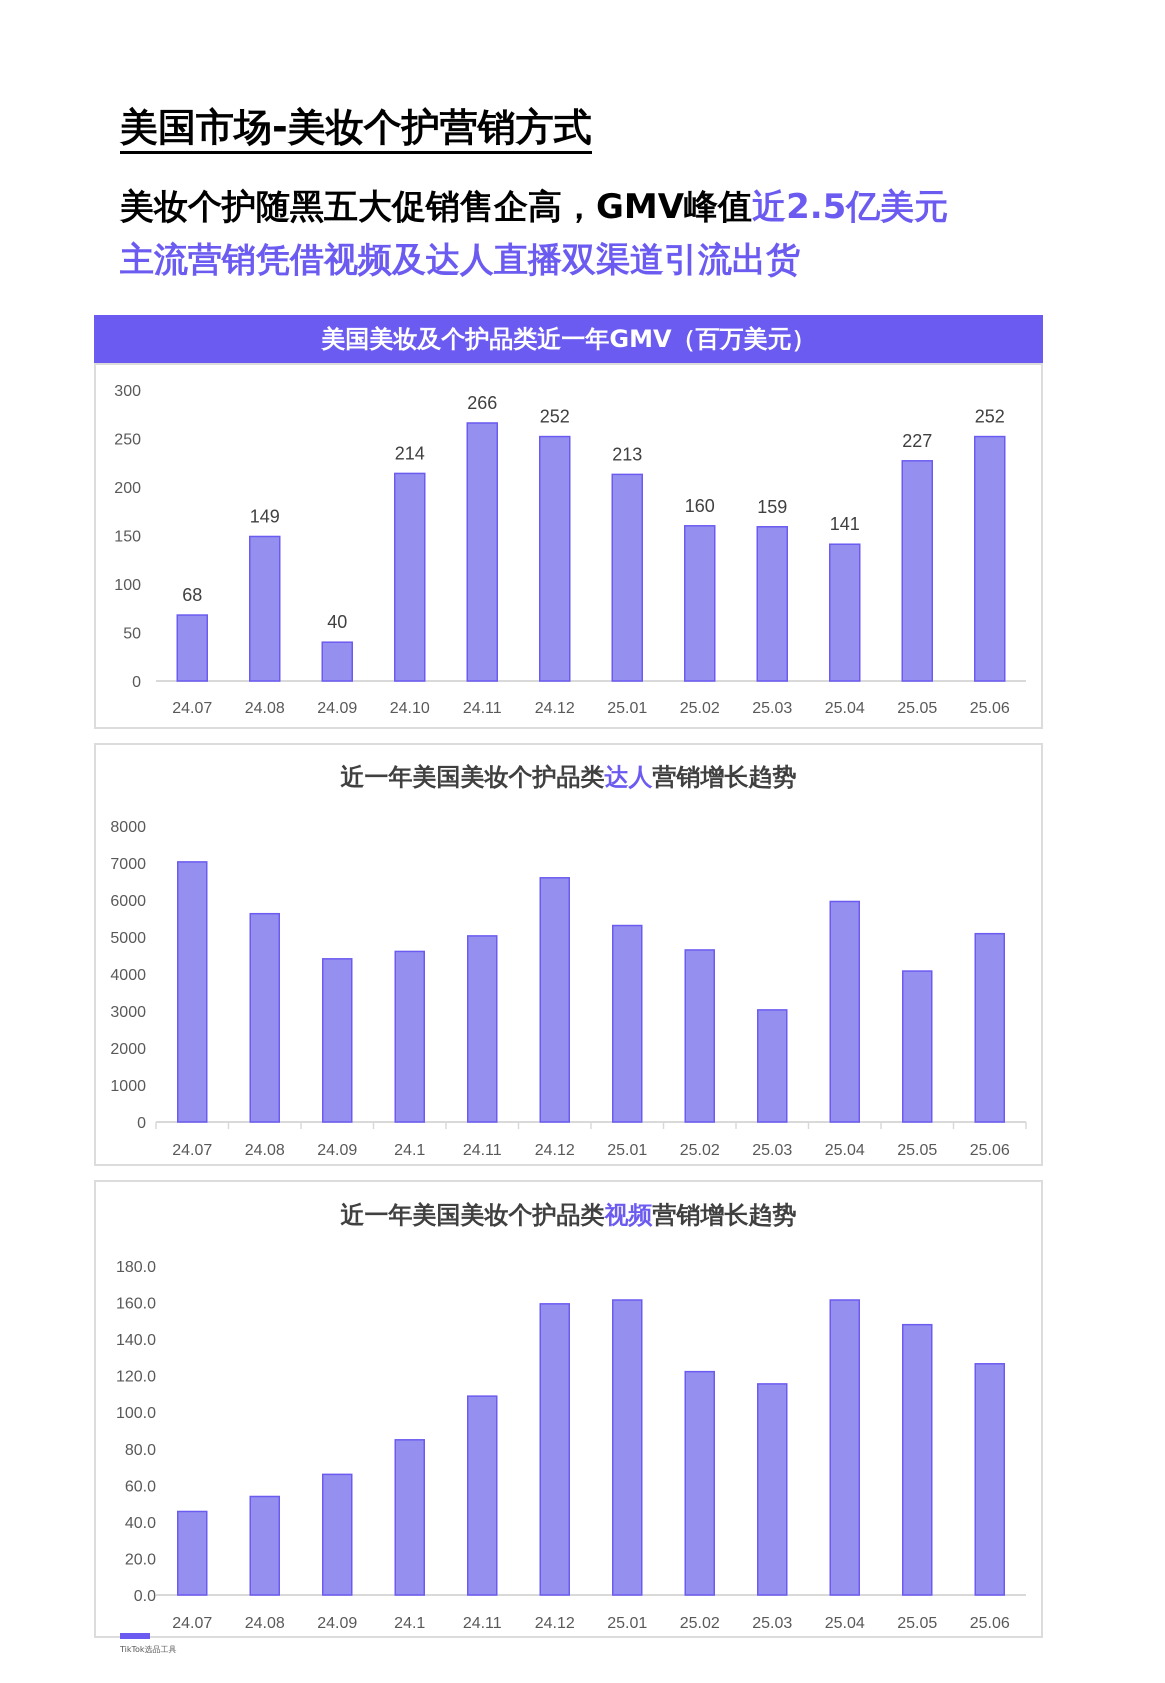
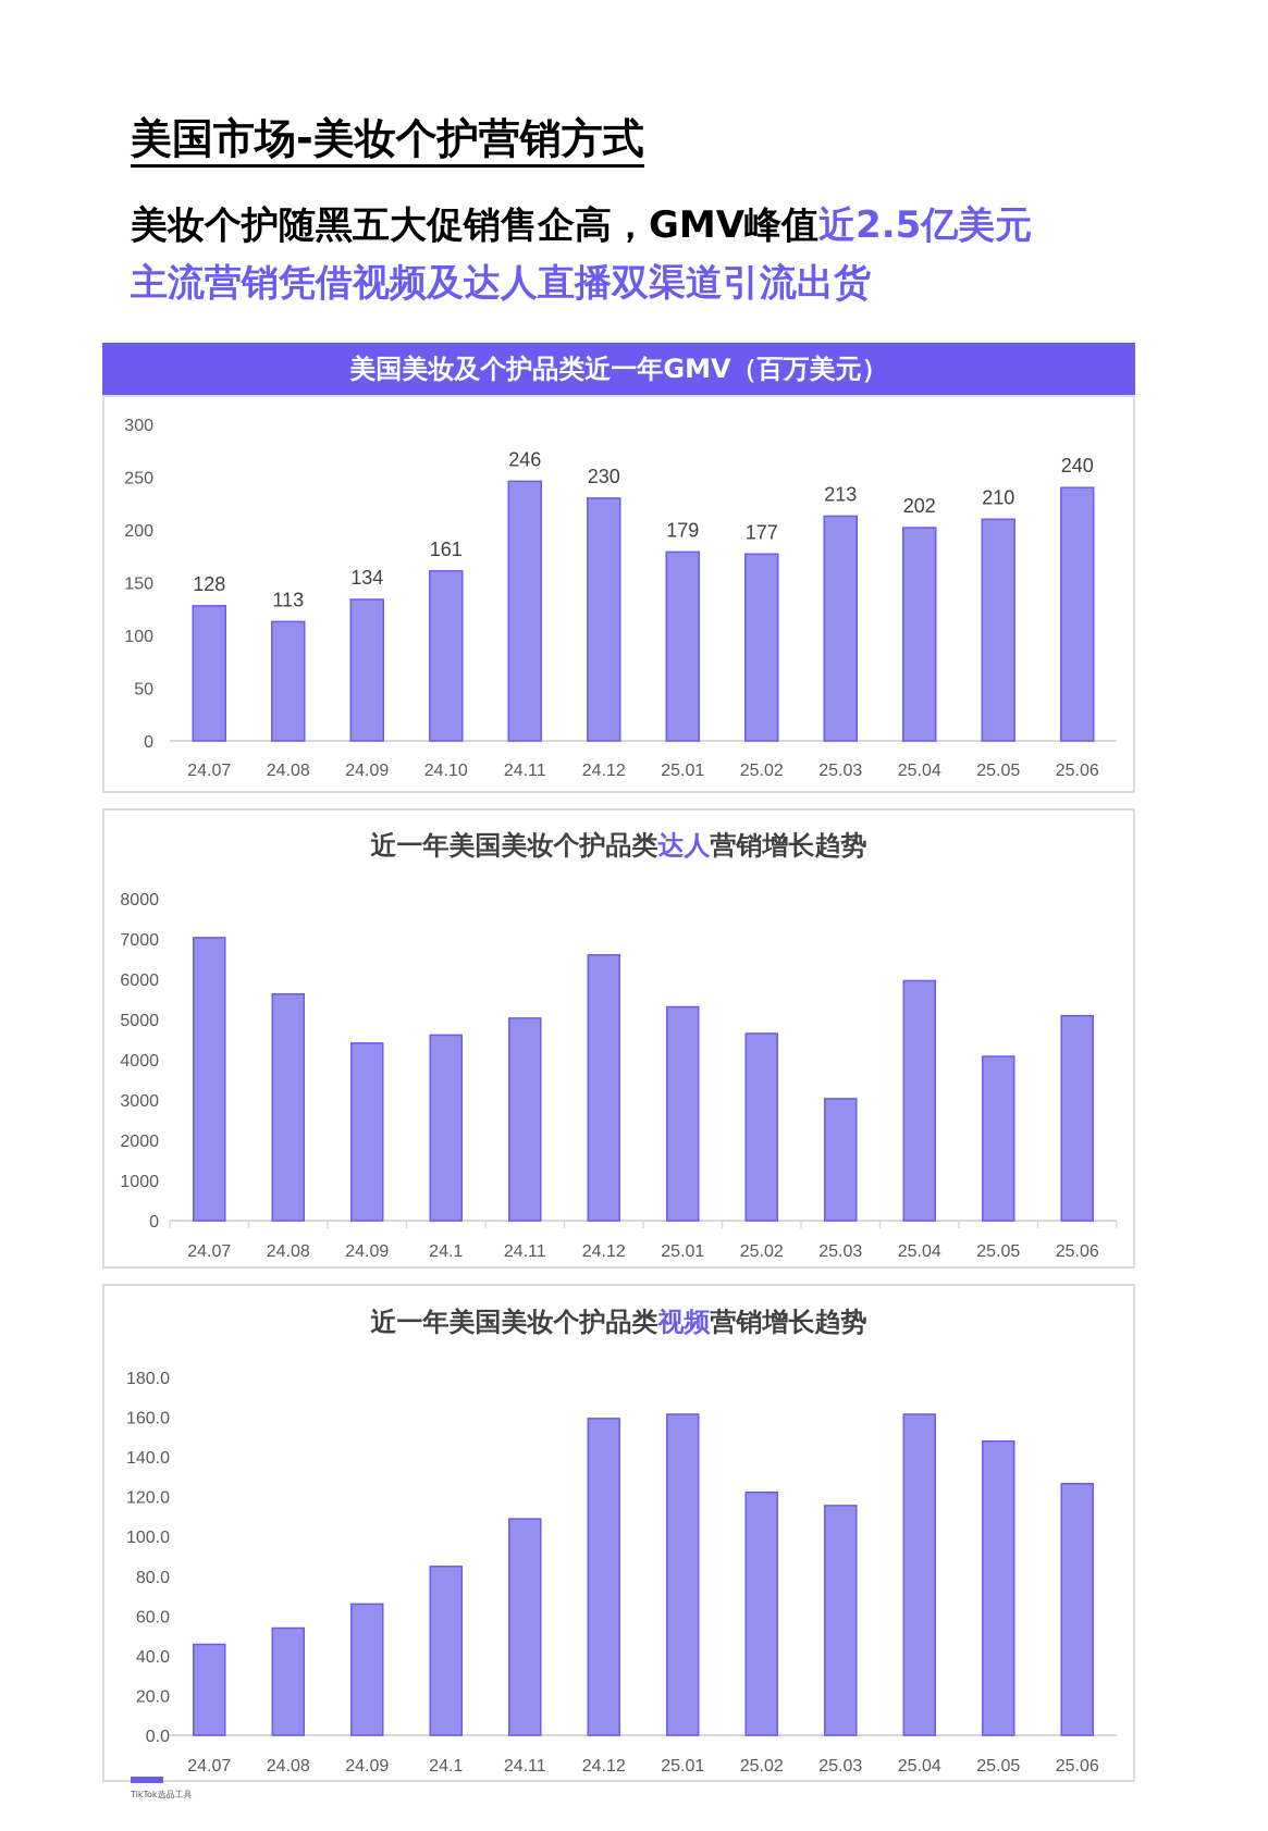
美国美妆及个护品类近一年GMV（百万美元）/24.07: 68 -> 128
美国美妆及个护品类近一年GMV（百万美元）/24.08: 149 -> 113
美国美妆及个护品类近一年GMV（百万美元）/24.09: 40 -> 134
美国美妆及个护品类近一年GMV（百万美元）/24.10: 214 -> 161
美国美妆及个护品类近一年GMV（百万美元）/24.11: 266 -> 246
美国美妆及个护品类近一年GMV（百万美元）/24.12: 252 -> 230
美国美妆及个护品类近一年GMV（百万美元）/25.01: 213 -> 179
美国美妆及个护品类近一年GMV（百万美元）/25.02: 160 -> 177
美国美妆及个护品类近一年GMV（百万美元）/25.03: 159 -> 213
美国美妆及个护品类近一年GMV（百万美元）/25.04: 141 -> 202
美国美妆及个护品类近一年GMV（百万美元）/25.05: 227 -> 210
美国美妆及个护品类近一年GMV（百万美元）/25.06: 252 -> 240
